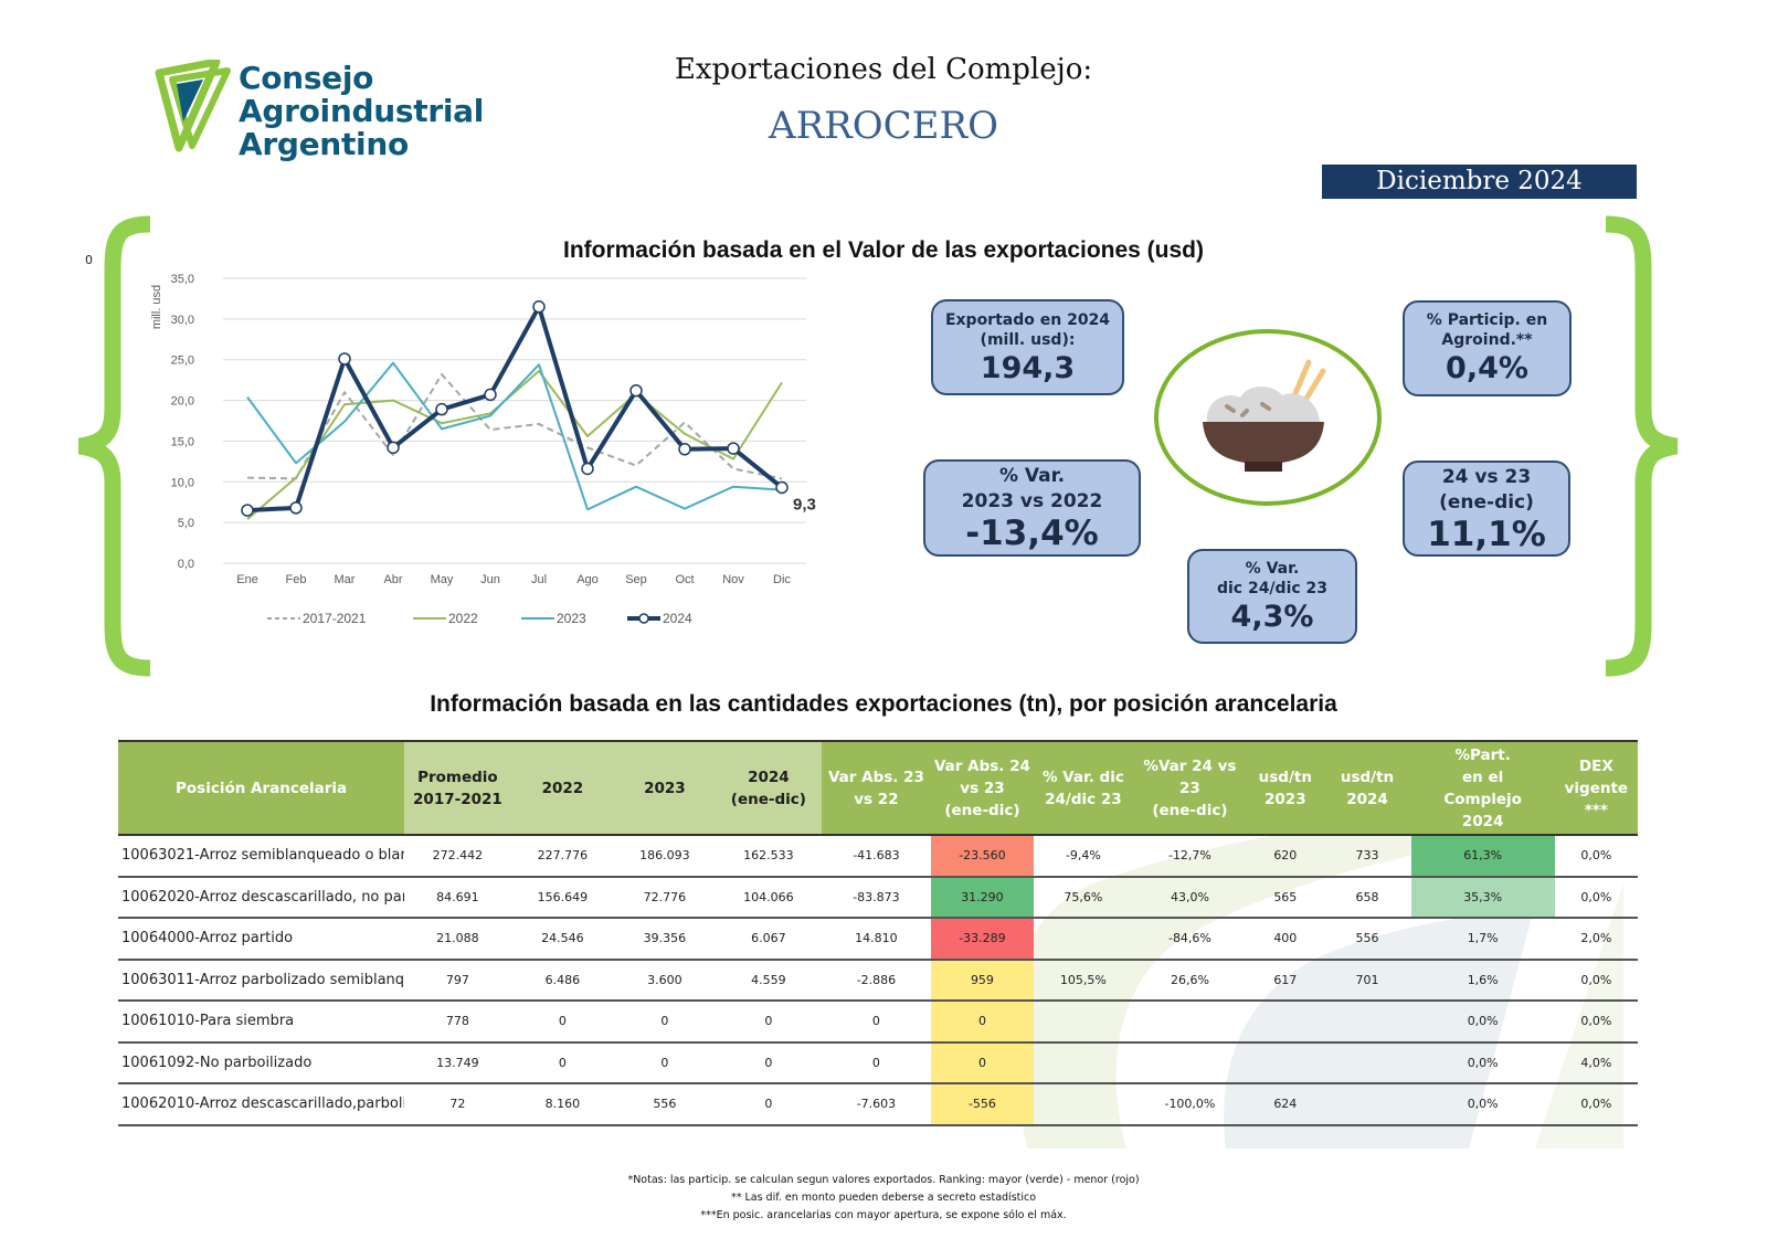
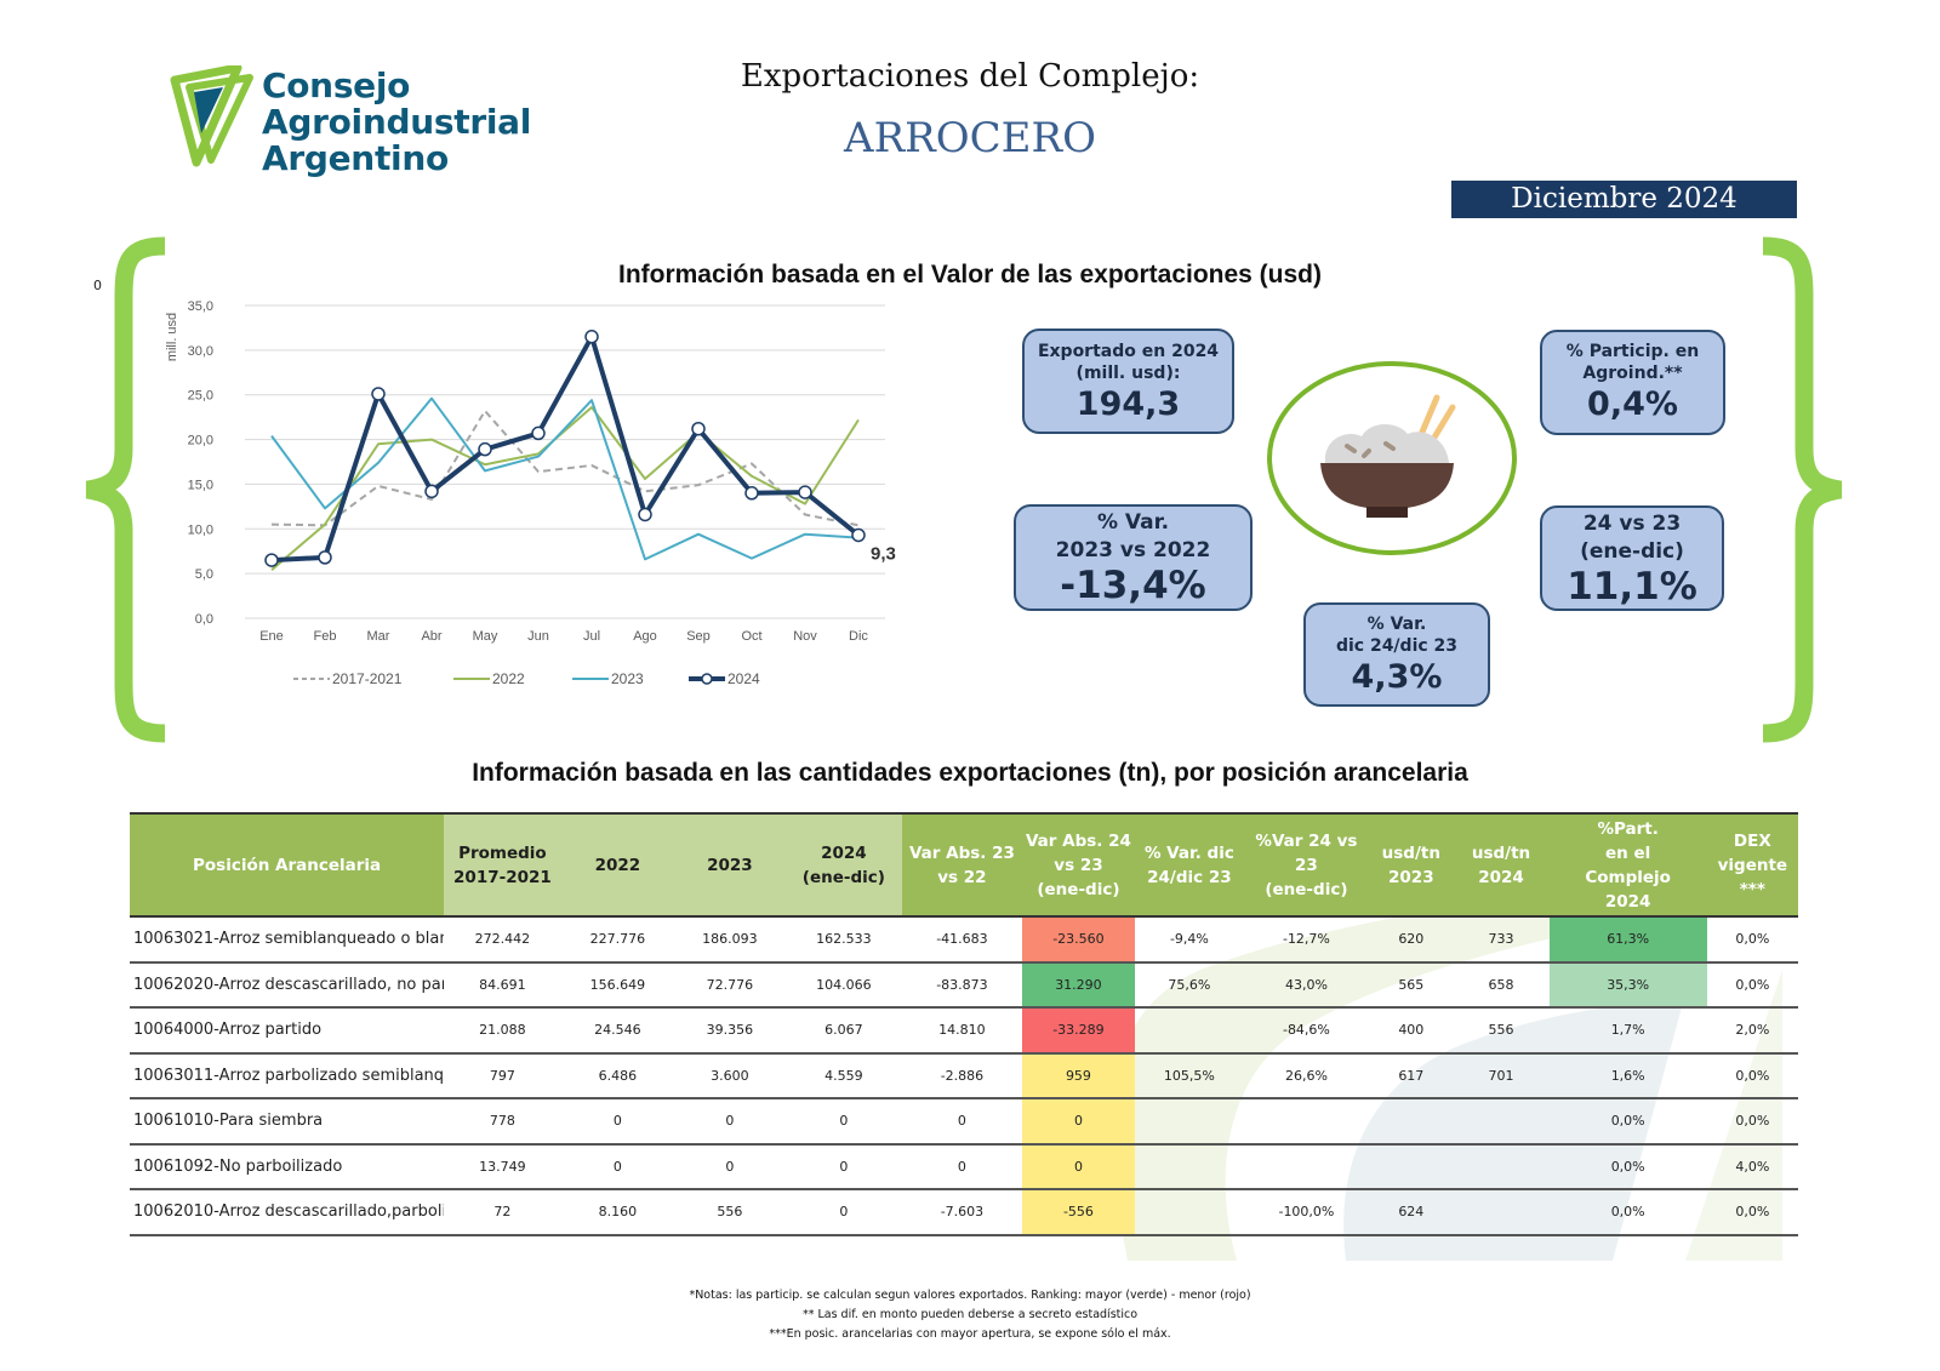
2017-2021/Mar: 21 -> 15
2017-2021/Sep: 12 -> 15
